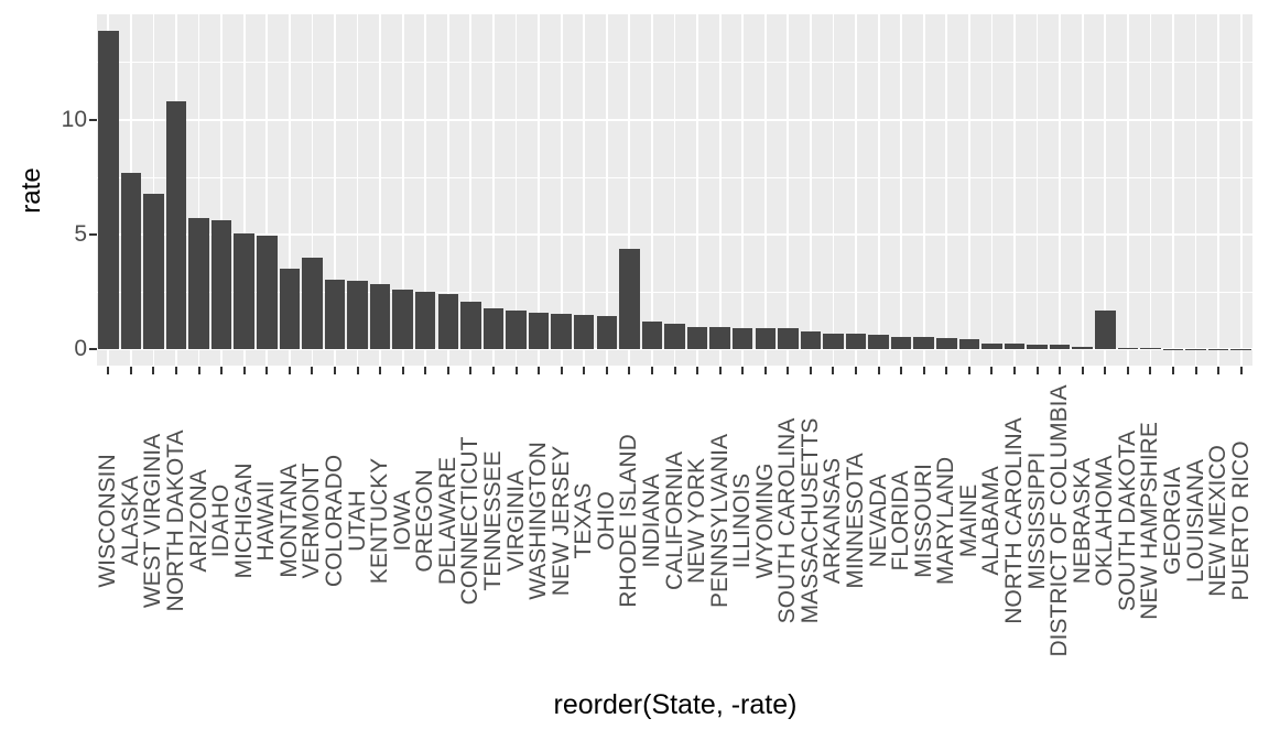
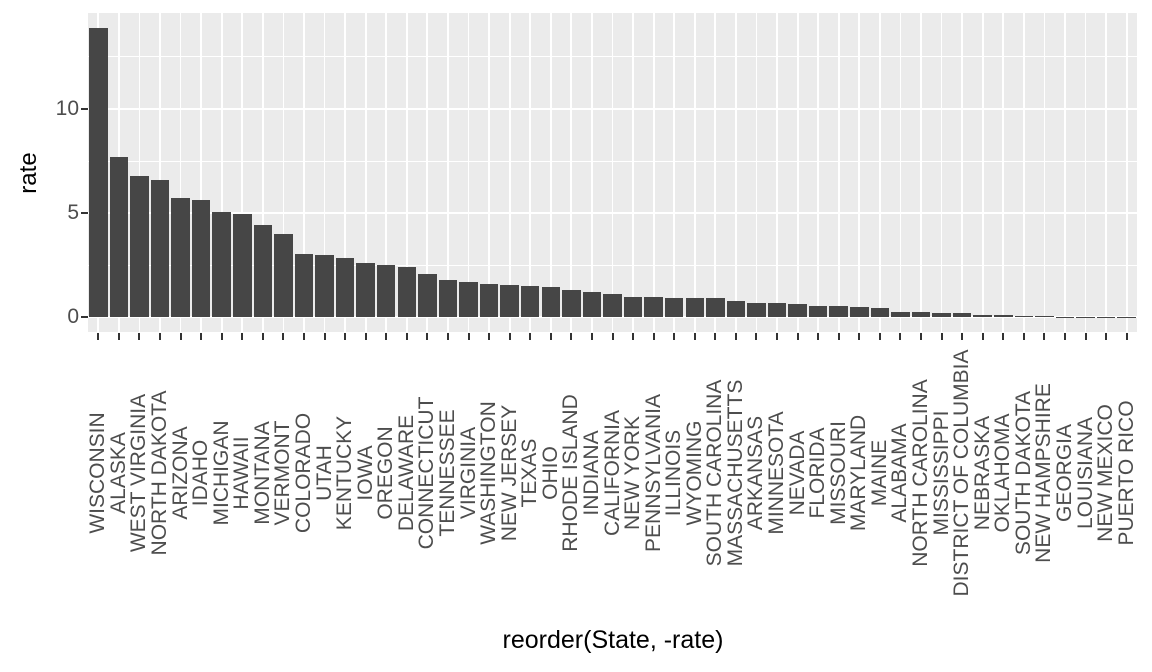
NORTH DAKOTA: 10.8 -> 6.6
MONTANA: 3.5 -> 4.5
RHODE ISLAND: 4.4 -> 1.3
OKLAHOMA: 1.7 -> 0.1
